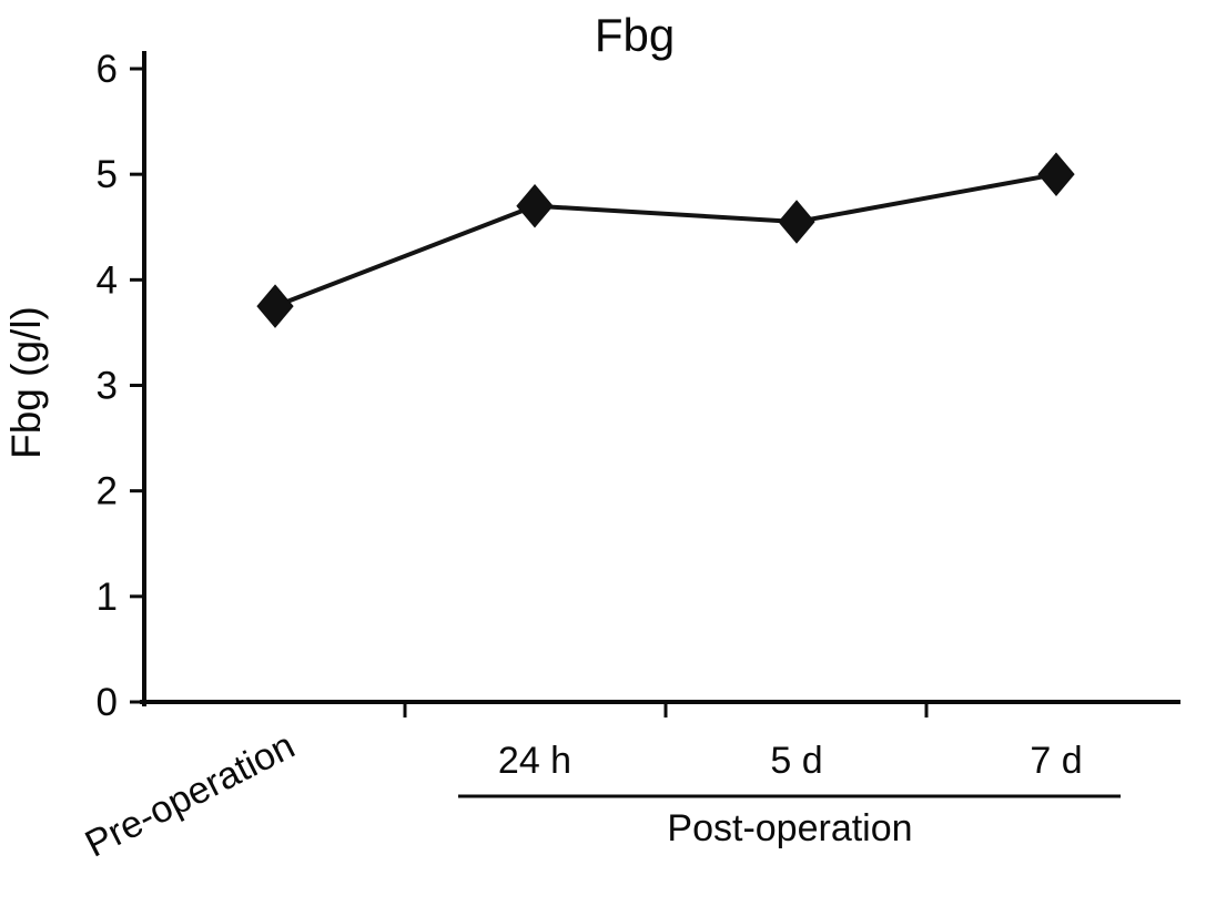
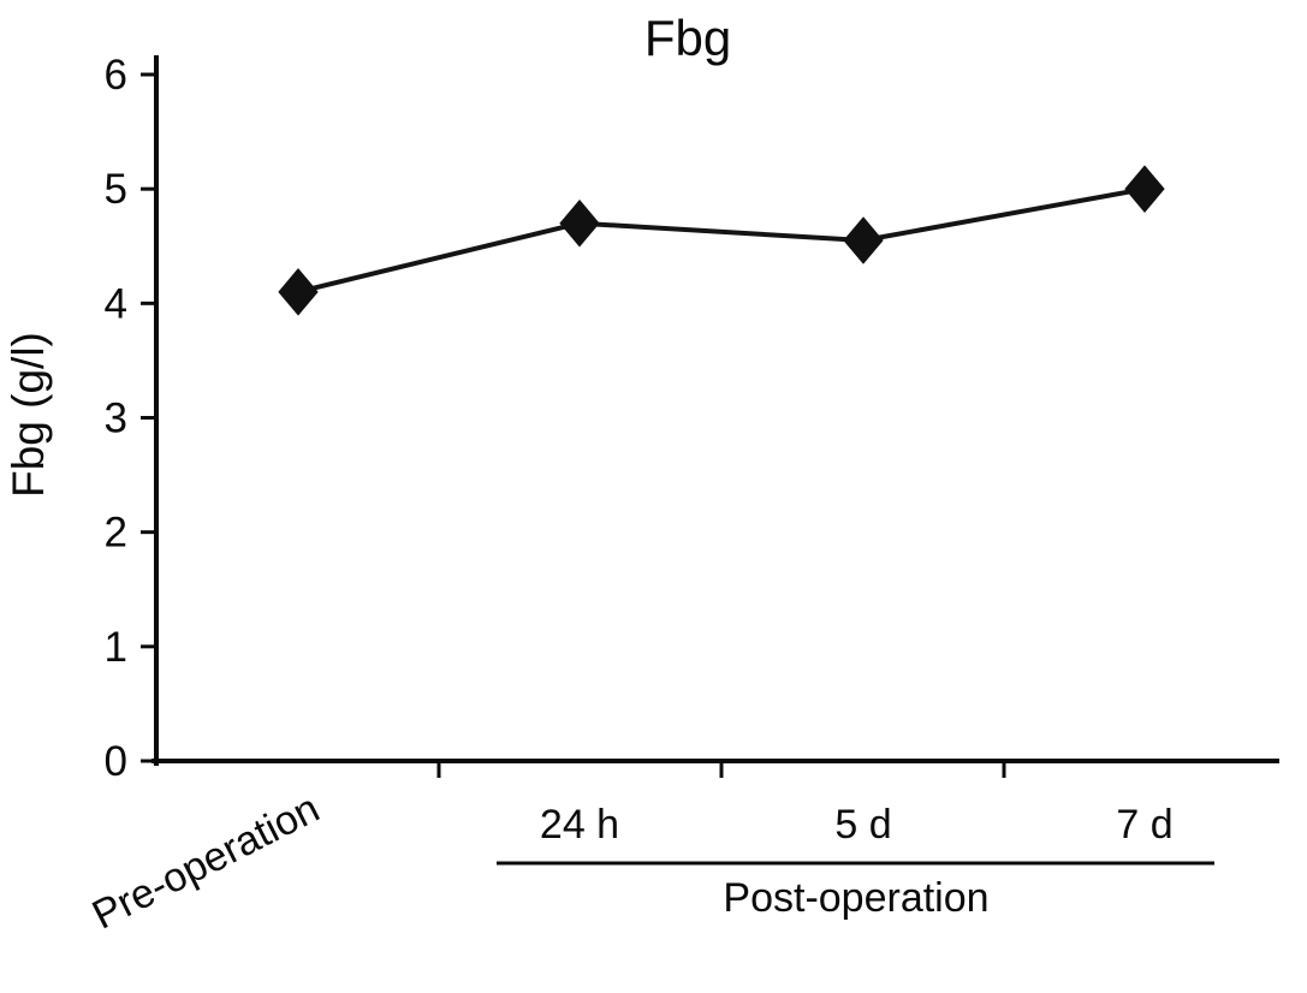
Pre-operation: 3.8 -> 4.1
